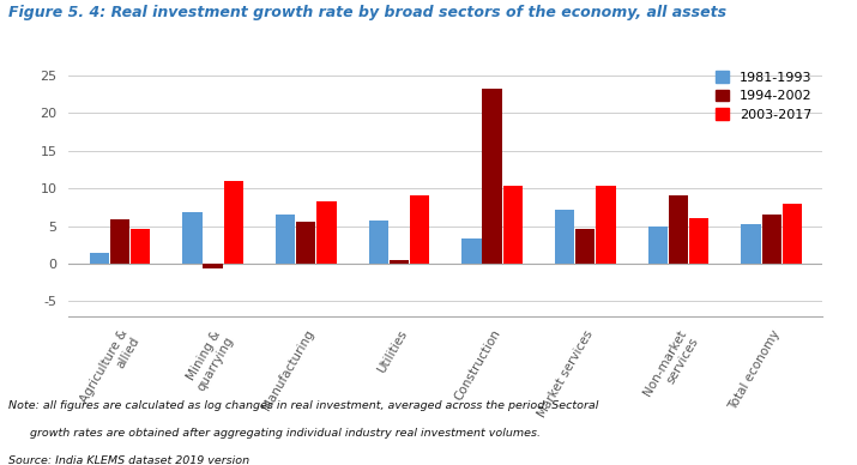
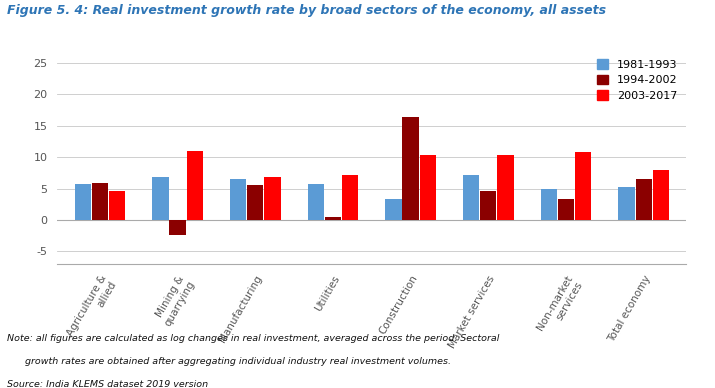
1981-1993/Agriculture & allied: 1.4 -> 5.8
1994-2002/Mining & quarrying: -0.7 -> -2.4
2003-2017/Manufacturing: 8.2 -> 6.8
2003-2017/Utilities: 9.0 -> 7.2
1994-2002/Construction: 23.3 -> 16.4
1994-2002/Non-market services: 9.1 -> 3.4
2003-2017/Non-market services: 6.1 -> 10.8
